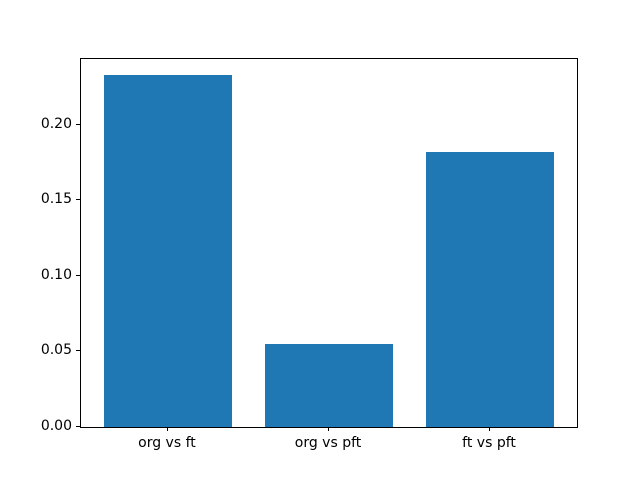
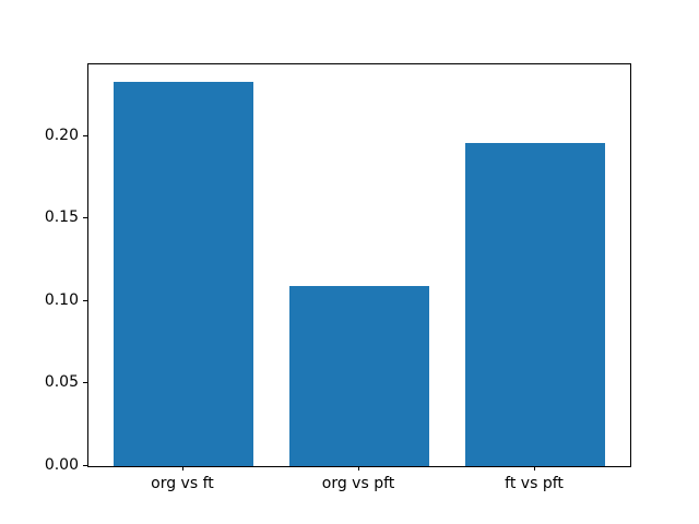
org vs pft: 0.055 -> 0.109
ft vs pft: 0.182 -> 0.196
